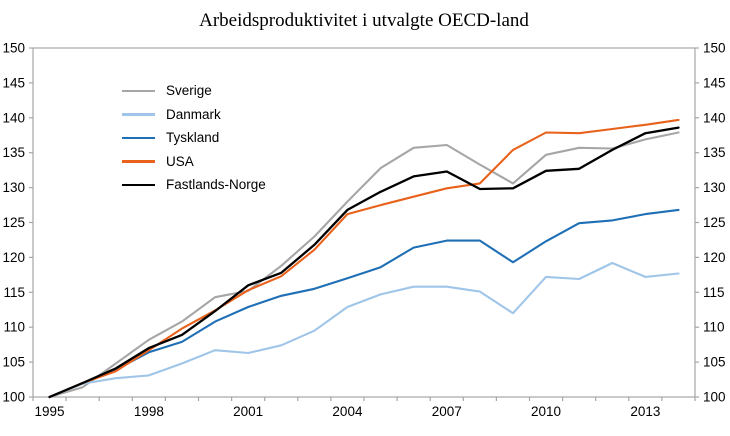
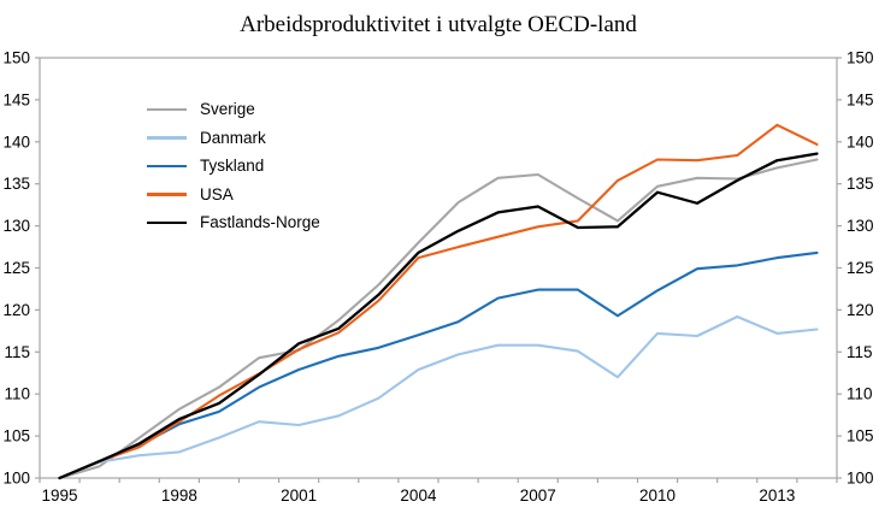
Fastlands-Norge/2010: 132 -> 134
USA/2013: 139 -> 142
